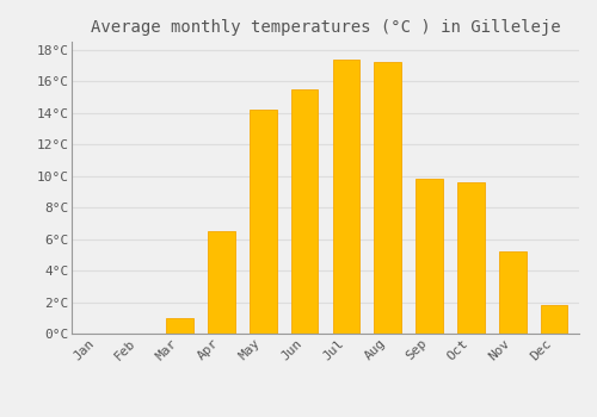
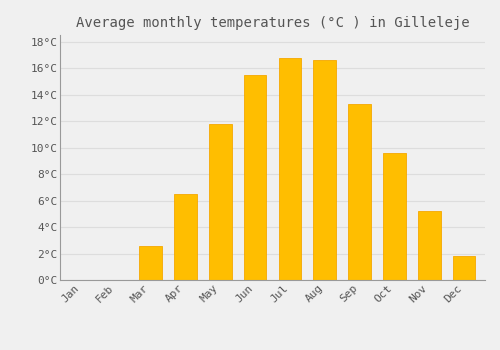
Mar: 1.0°C -> 2.6°C
May: 14.2°C -> 11.8°C
Jul: 17.4°C -> 16.8°C
Aug: 17.2°C -> 16.6°C
Sep: 9.8°C -> 13.3°C
